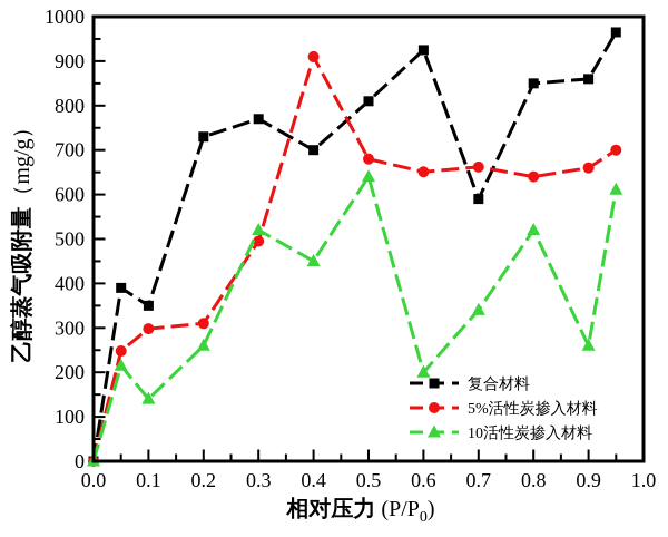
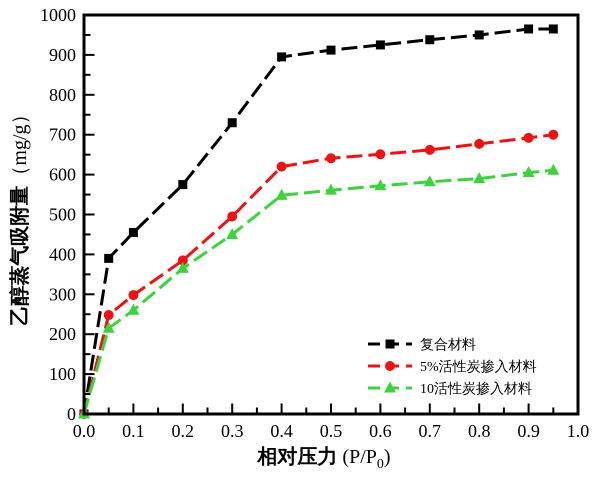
复合材料/0.1: 350 -> 460
10活性炭掺入材料/0.1: 140 -> 260
复合材料/0.2: 730 -> 580
5%活性炭掺入材料/0.2: 310 -> 380
10活性炭掺入材料/0.2: 260 -> 360
复合材料/0.3: 770 -> 730
10活性炭掺入材料/0.3: 520 -> 450
复合材料/0.4: 700 -> 900
5%活性炭掺入材料/0.4: 910 -> 620
10活性炭掺入材料/0.4: 450 -> 550
复合材料/0.5: 810 -> 910
5%活性炭掺入材料/0.5: 680 -> 640
10活性炭掺入材料/0.5: 640 -> 560
10活性炭掺入材料/0.6: 200 -> 570
复合材料/0.7: 590 -> 940
10活性炭掺入材料/0.7: 340 -> 580
复合材料/0.8: 850 -> 950
5%活性炭掺入材料/0.8: 640 -> 680
10活性炭掺入材料/0.8: 520 -> 590
复合材料/0.9: 860 -> 960
5%活性炭掺入材料/0.9: 660 -> 690
10活性炭掺入材料/0.9: 260 -> 600
